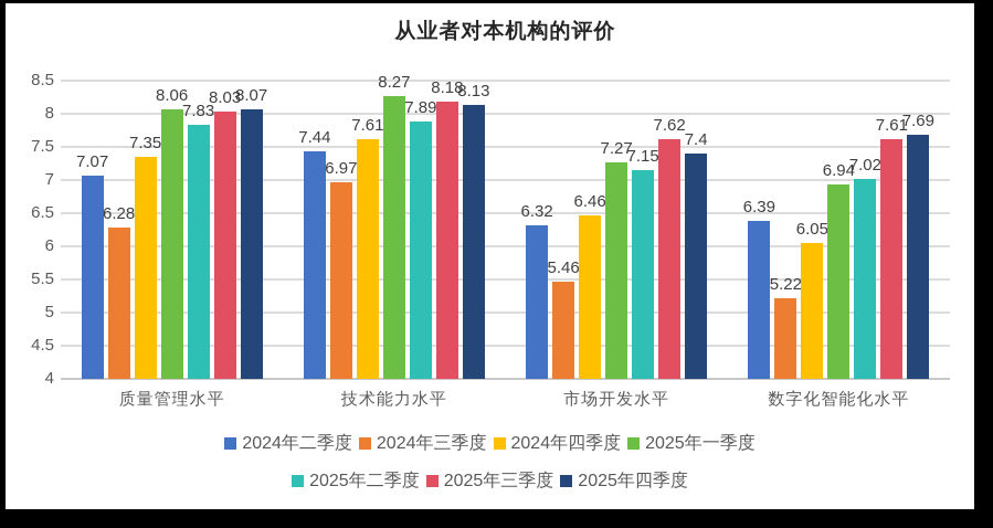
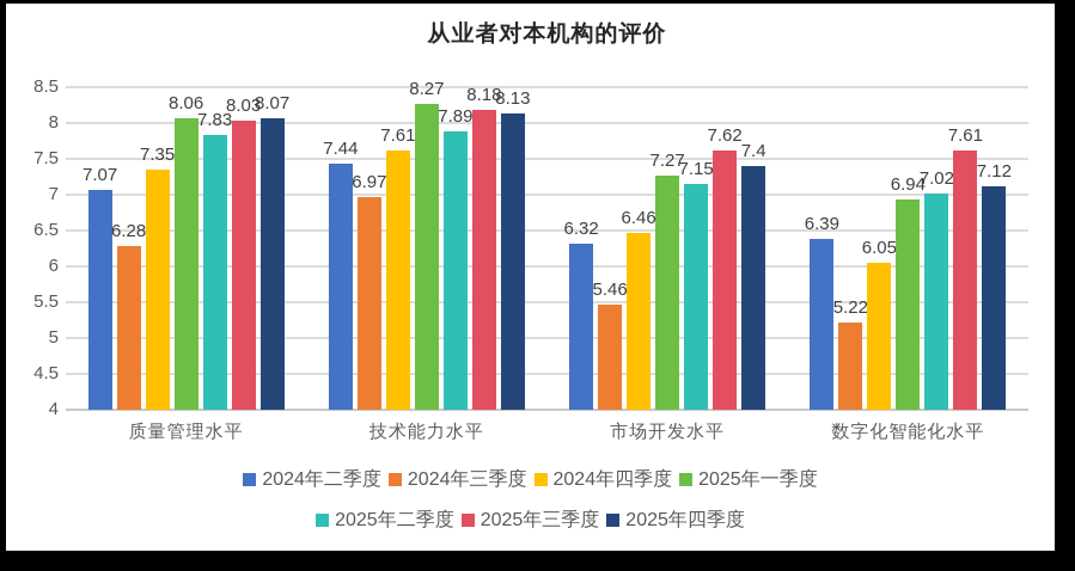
2025年四季度/数字化智能化水平: 7.69 -> 7.12
